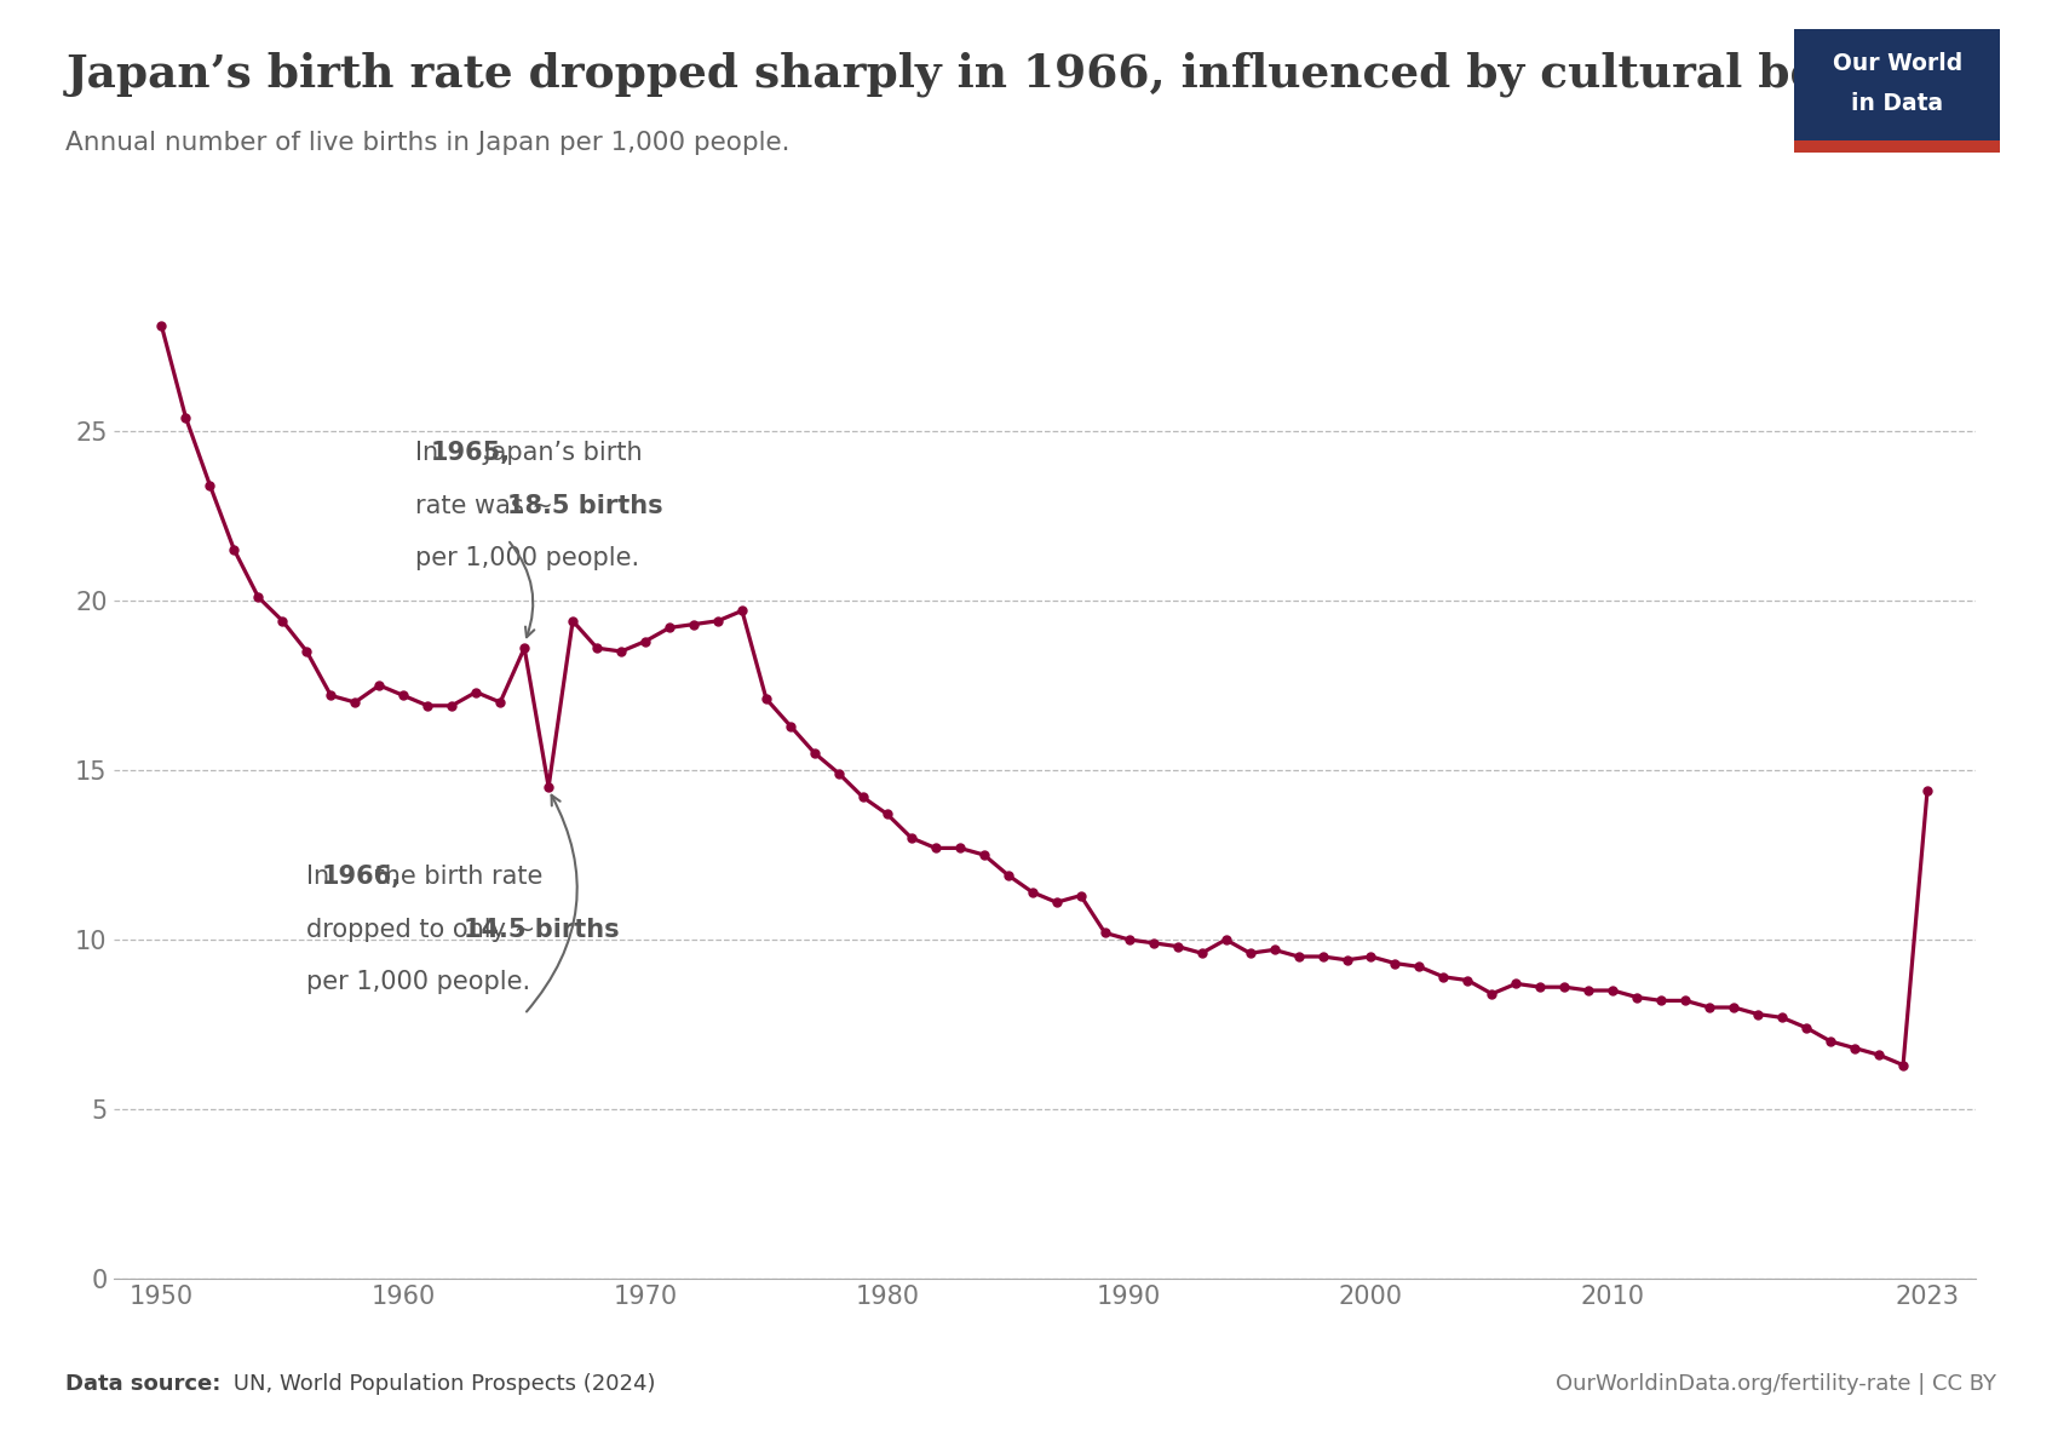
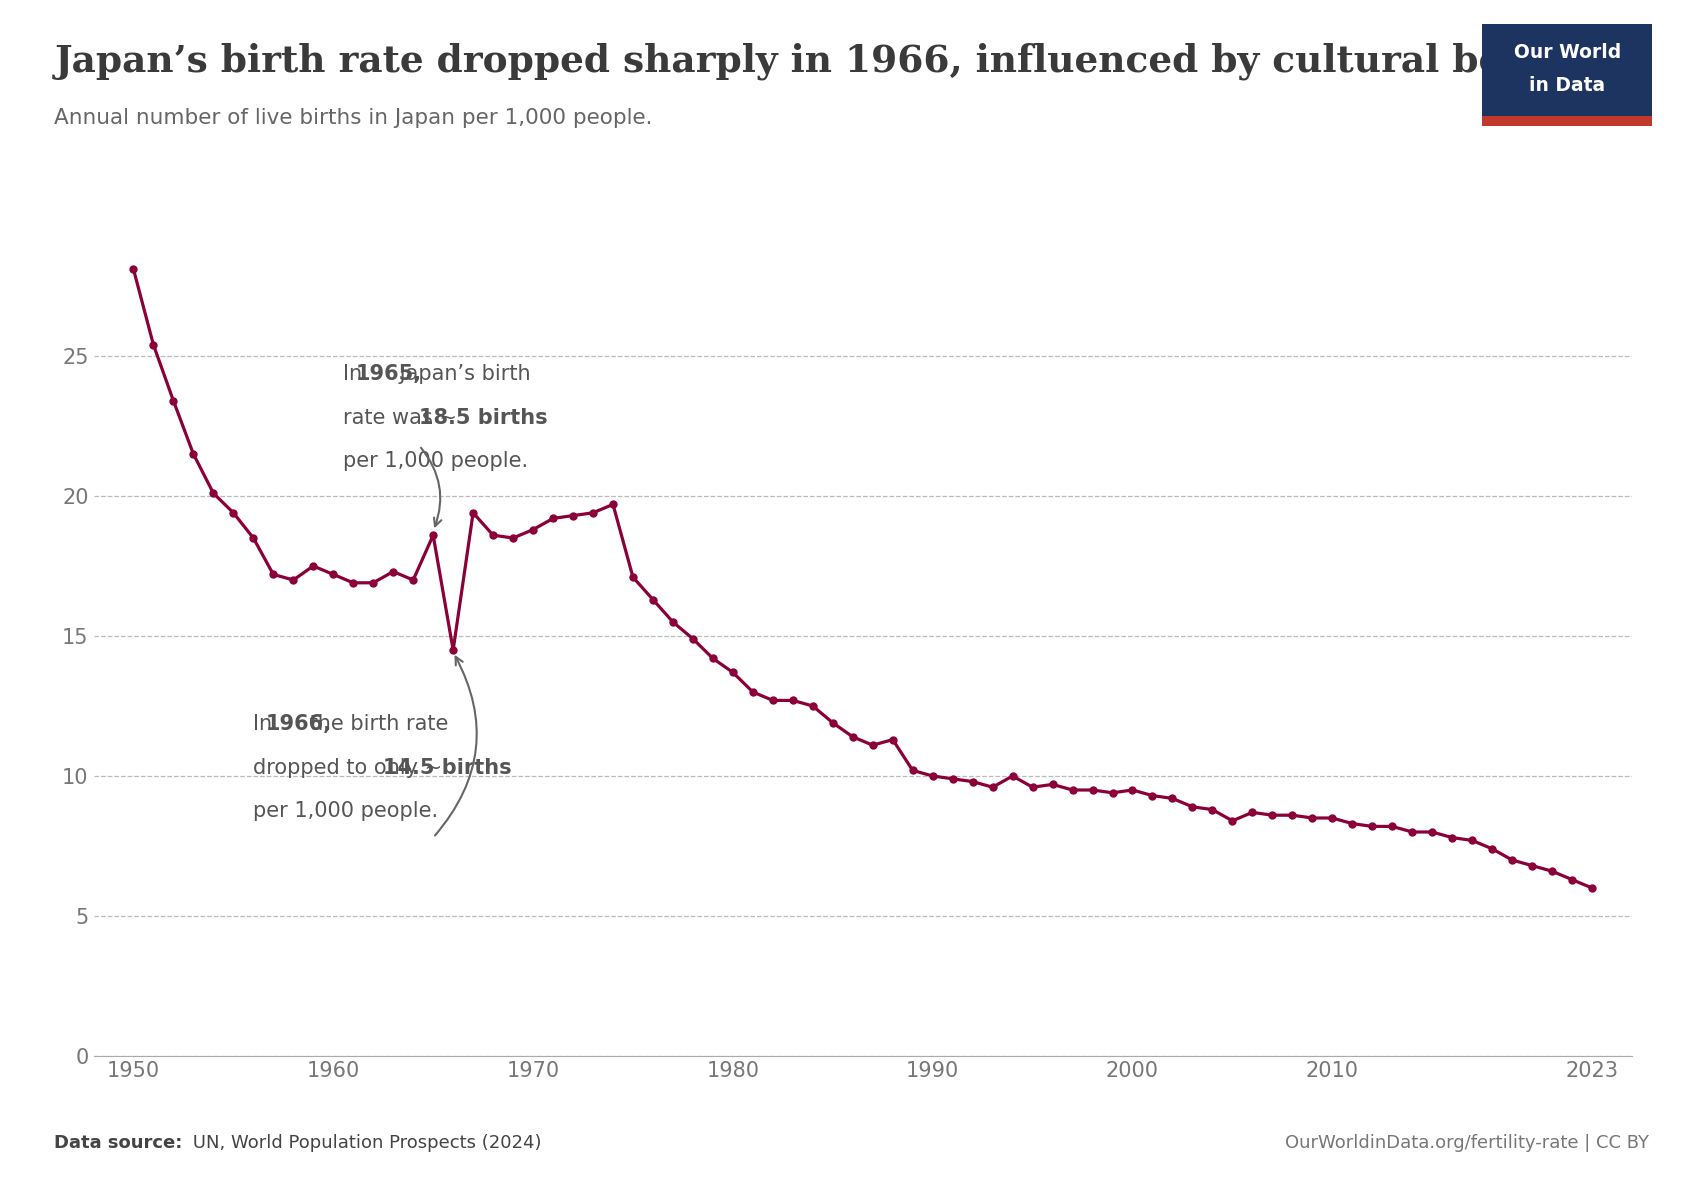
2023: 14.4 -> 6.0
